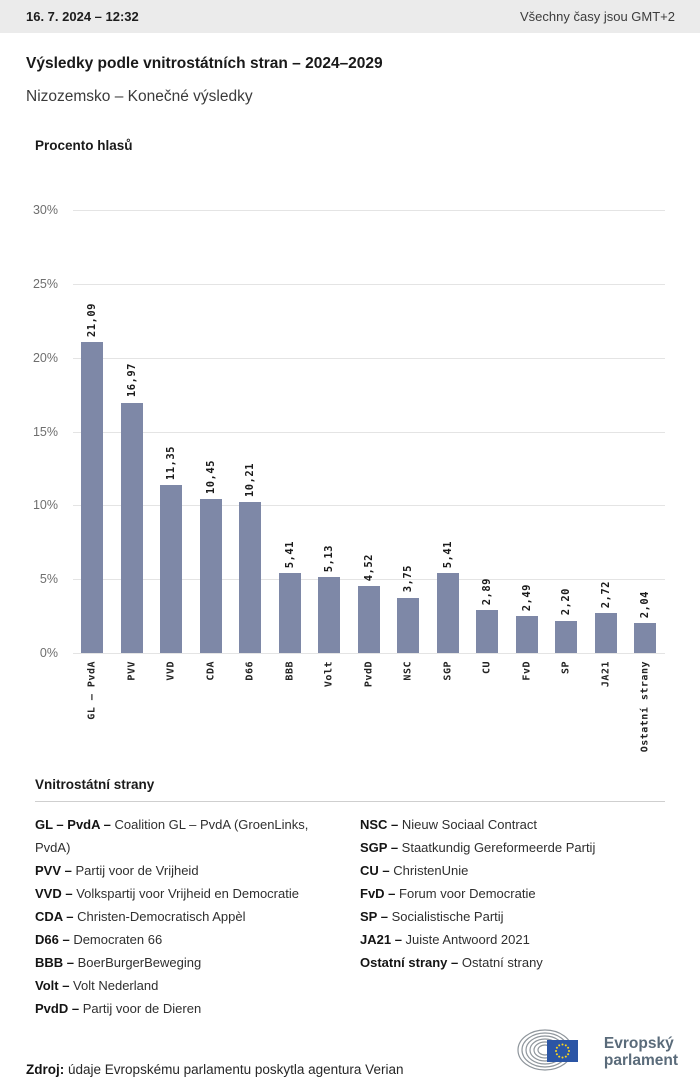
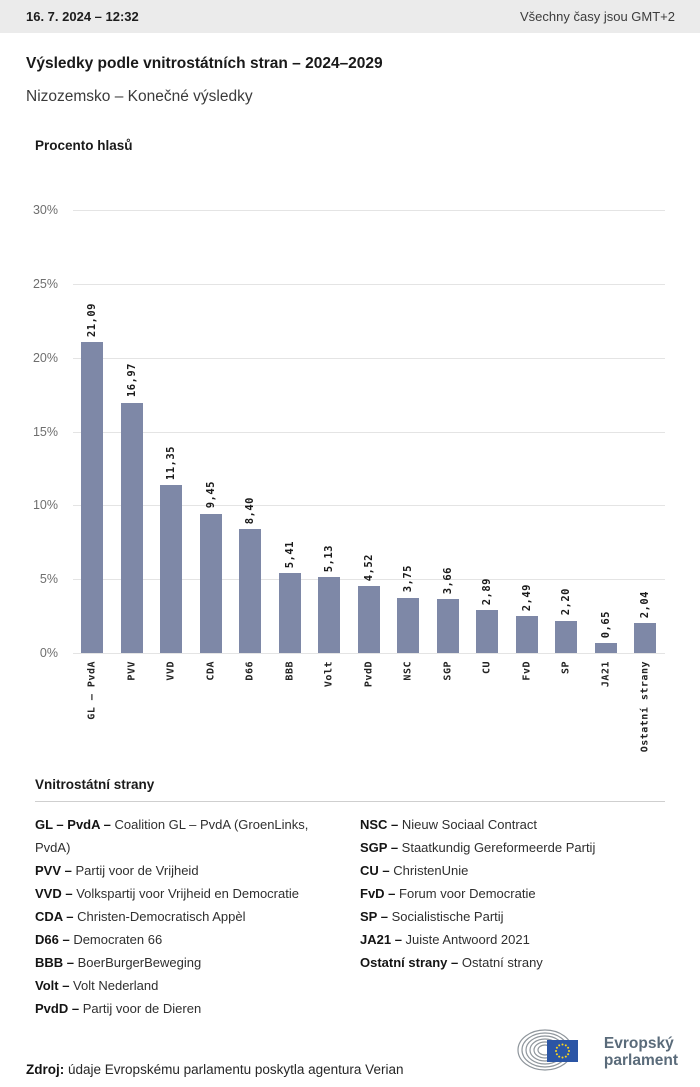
CDA: 10,45 -> 9,45
D66: 10,21 -> 8,40
SGP: 5,41 -> 3,66
JA21: 2,72 -> 0,65
